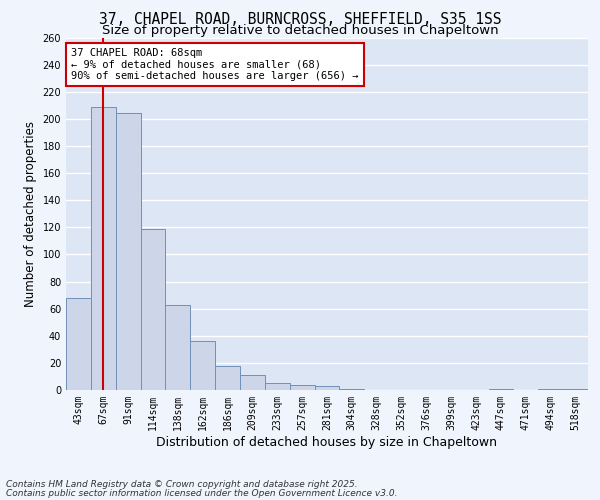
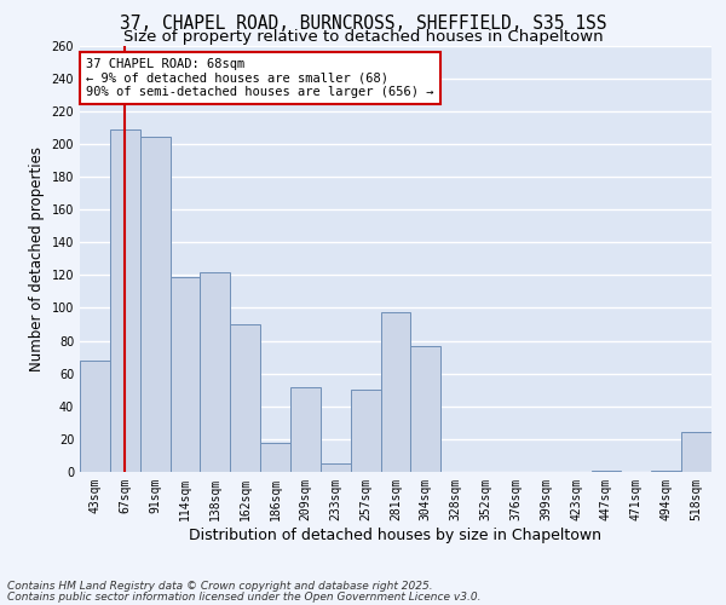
138sqm: 63 -> 122
162sqm: 36 -> 90
209sqm: 11 -> 52
257sqm: 4 -> 50
281sqm: 3 -> 97
304sqm: 1 -> 77
518sqm: 1 -> 24
